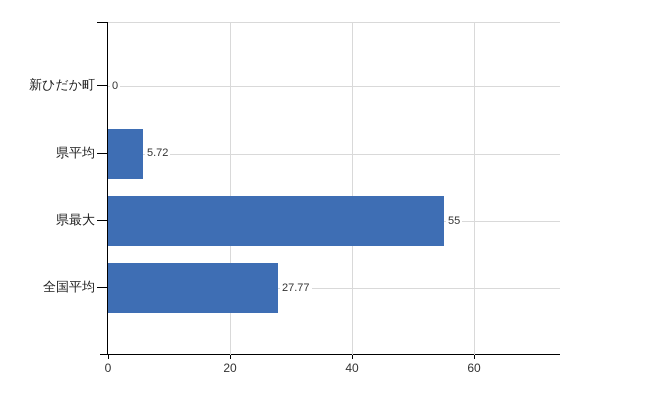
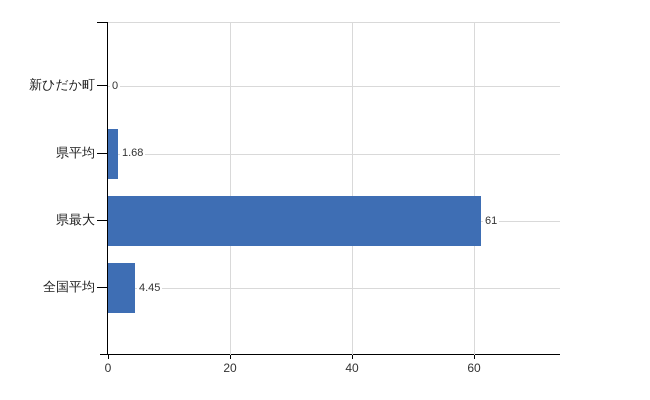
県平均: 5.72 -> 1.68
県最大: 55 -> 61
全国平均: 27.77 -> 4.45
